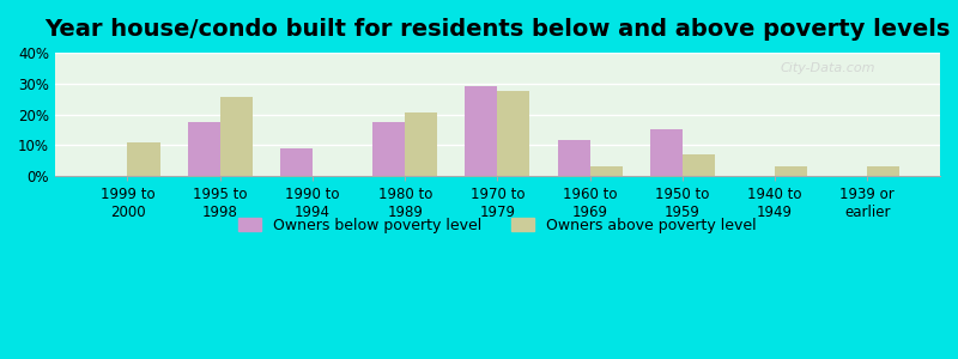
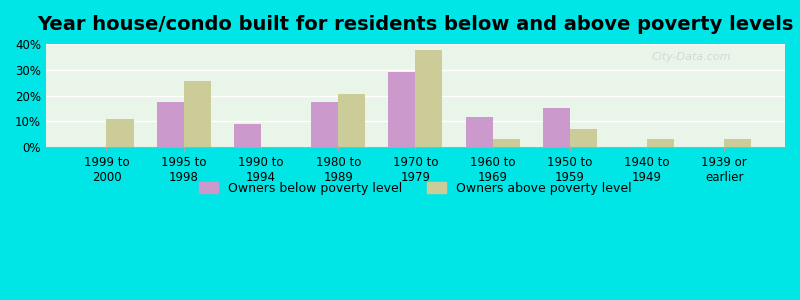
Owners above poverty level/1970 to 1979: 27.5% -> 37.5%
